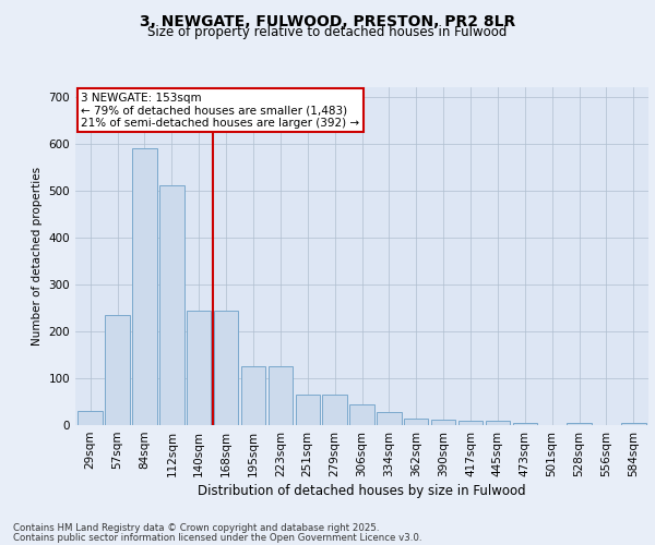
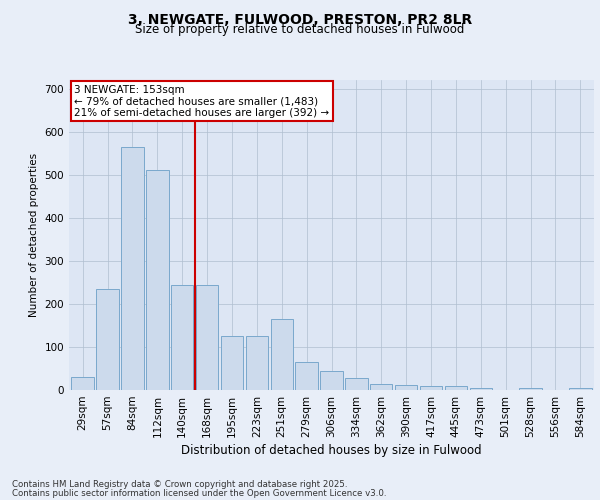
84sqm: 590 -> 565
251sqm: 65 -> 165
